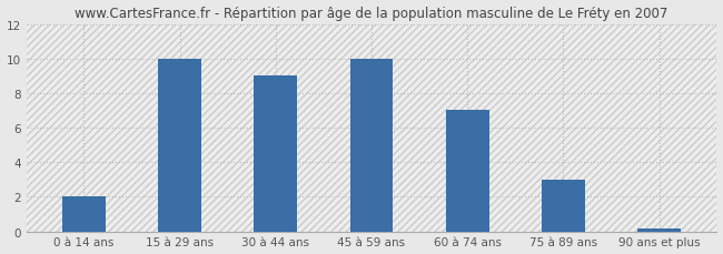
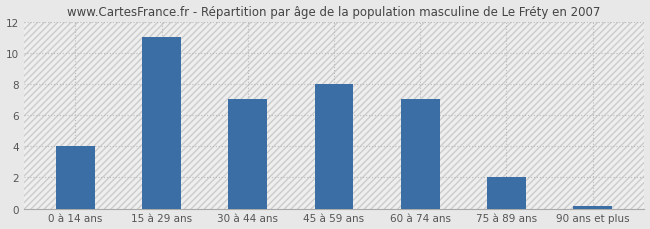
0 à 14 ans: 2.0 -> 4.0
15 à 29 ans: 10.0 -> 11.0
30 à 44 ans: 9.0 -> 7.0
45 à 59 ans: 10.0 -> 8.0
75 à 89 ans: 3.0 -> 2.0
